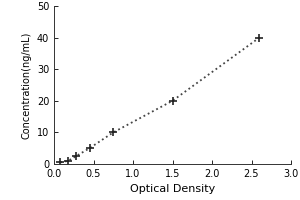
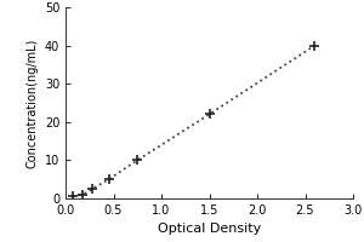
1.5: 20.0 -> 22.0
